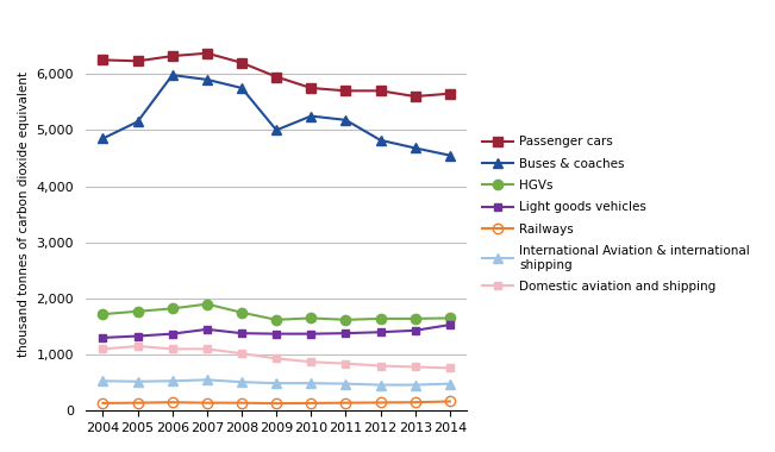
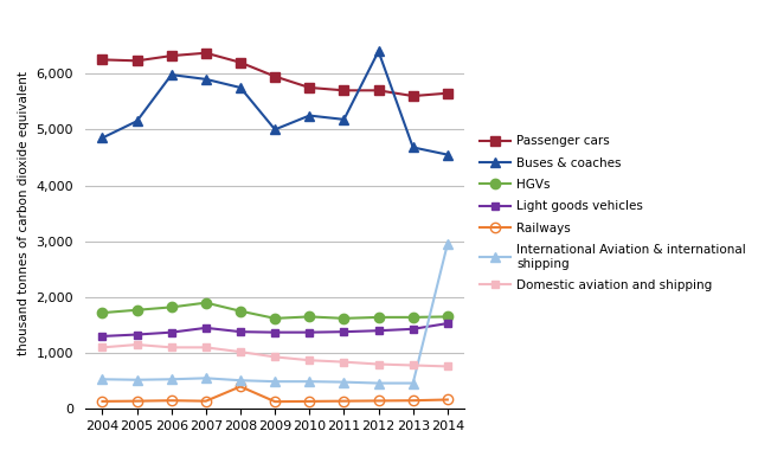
Railways/2008: 140 -> 400
Buses & coaches/2012: 4,820 -> 6,400
International Aviation & international shipping/2014: 480 -> 2,950
